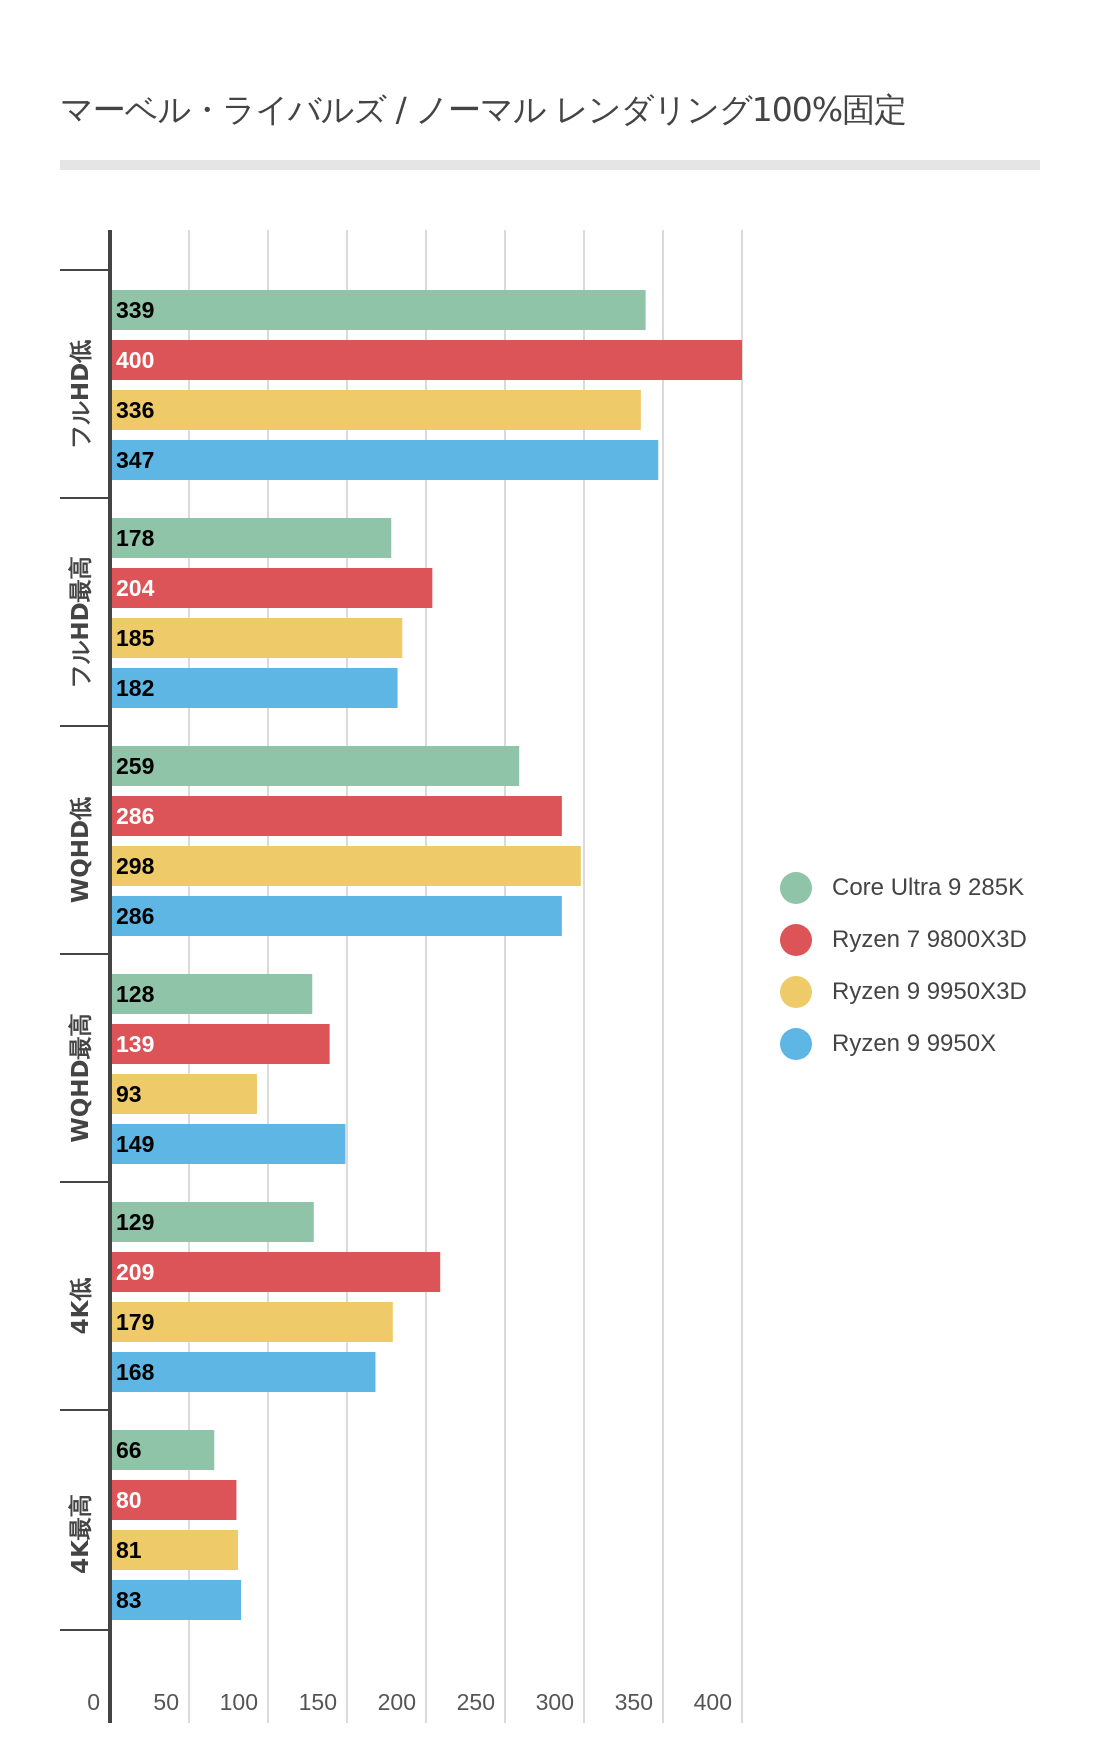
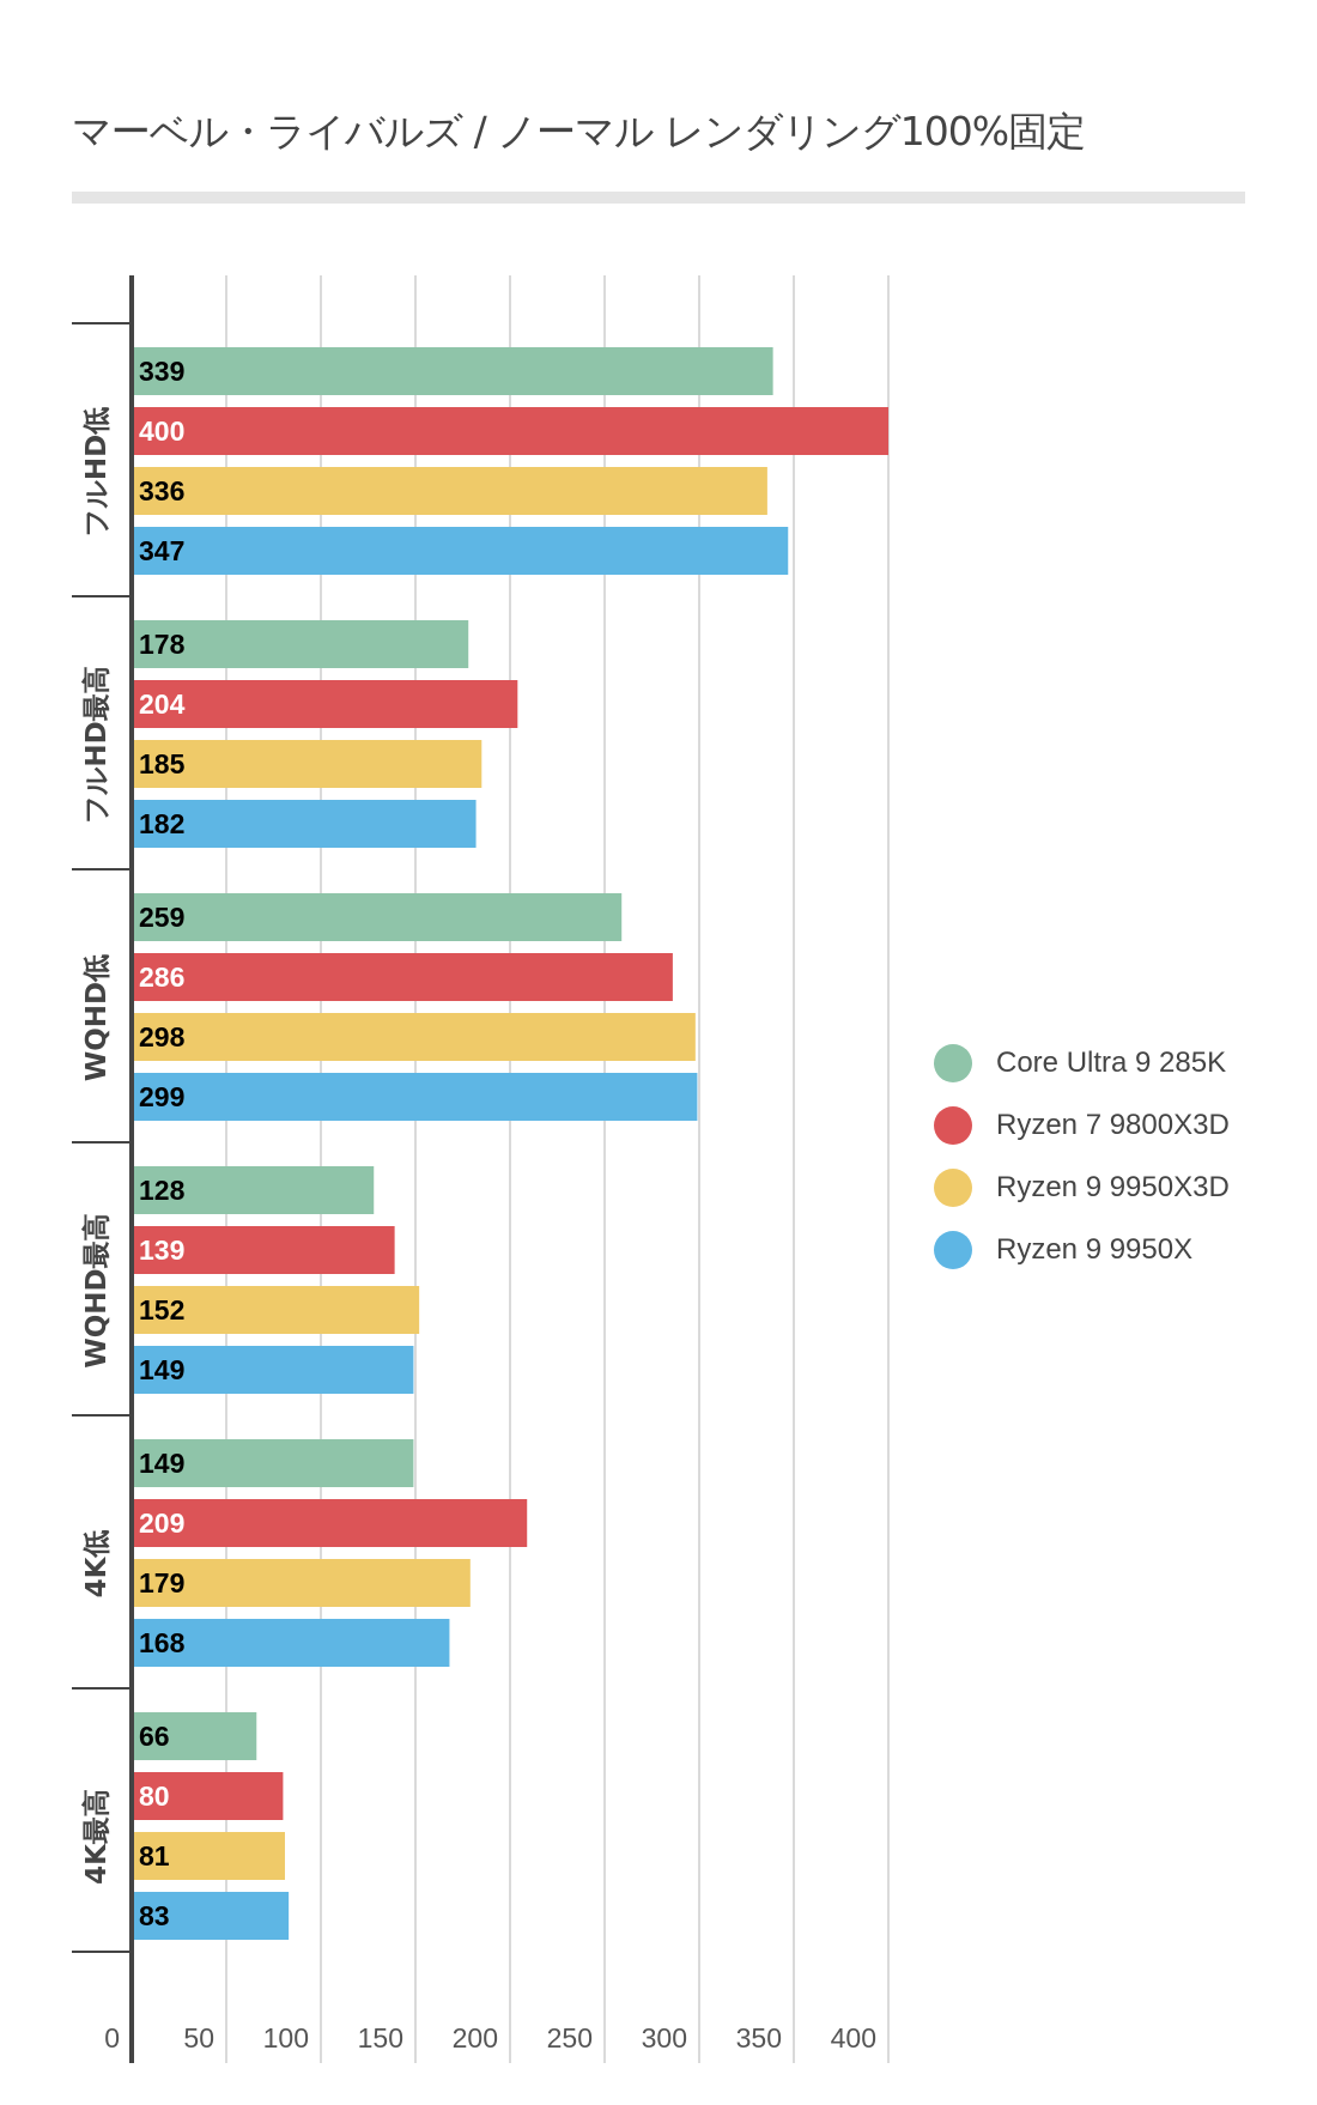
Ryzen 9 9950X/WQHD低: 286 -> 299
Ryzen 9 9950X3D/WQHD最高: 93 -> 152
Core Ultra 9 285K/4K低: 129 -> 149
